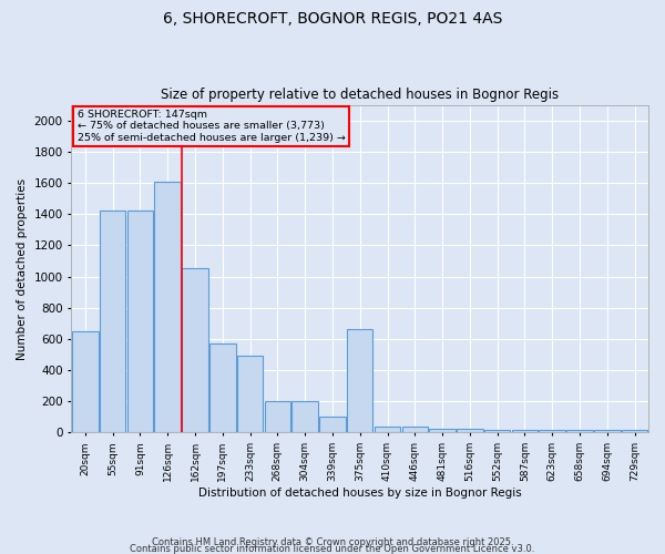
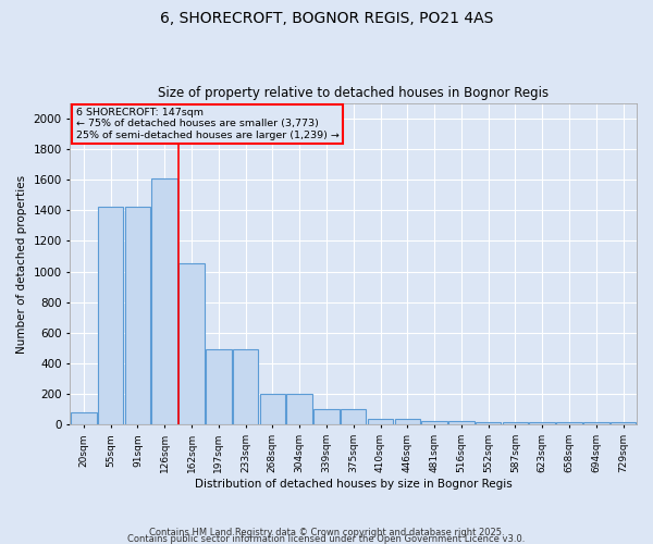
20sqm: 650 -> 80
197sqm: 570 -> 490
375sqm: 660 -> 100
